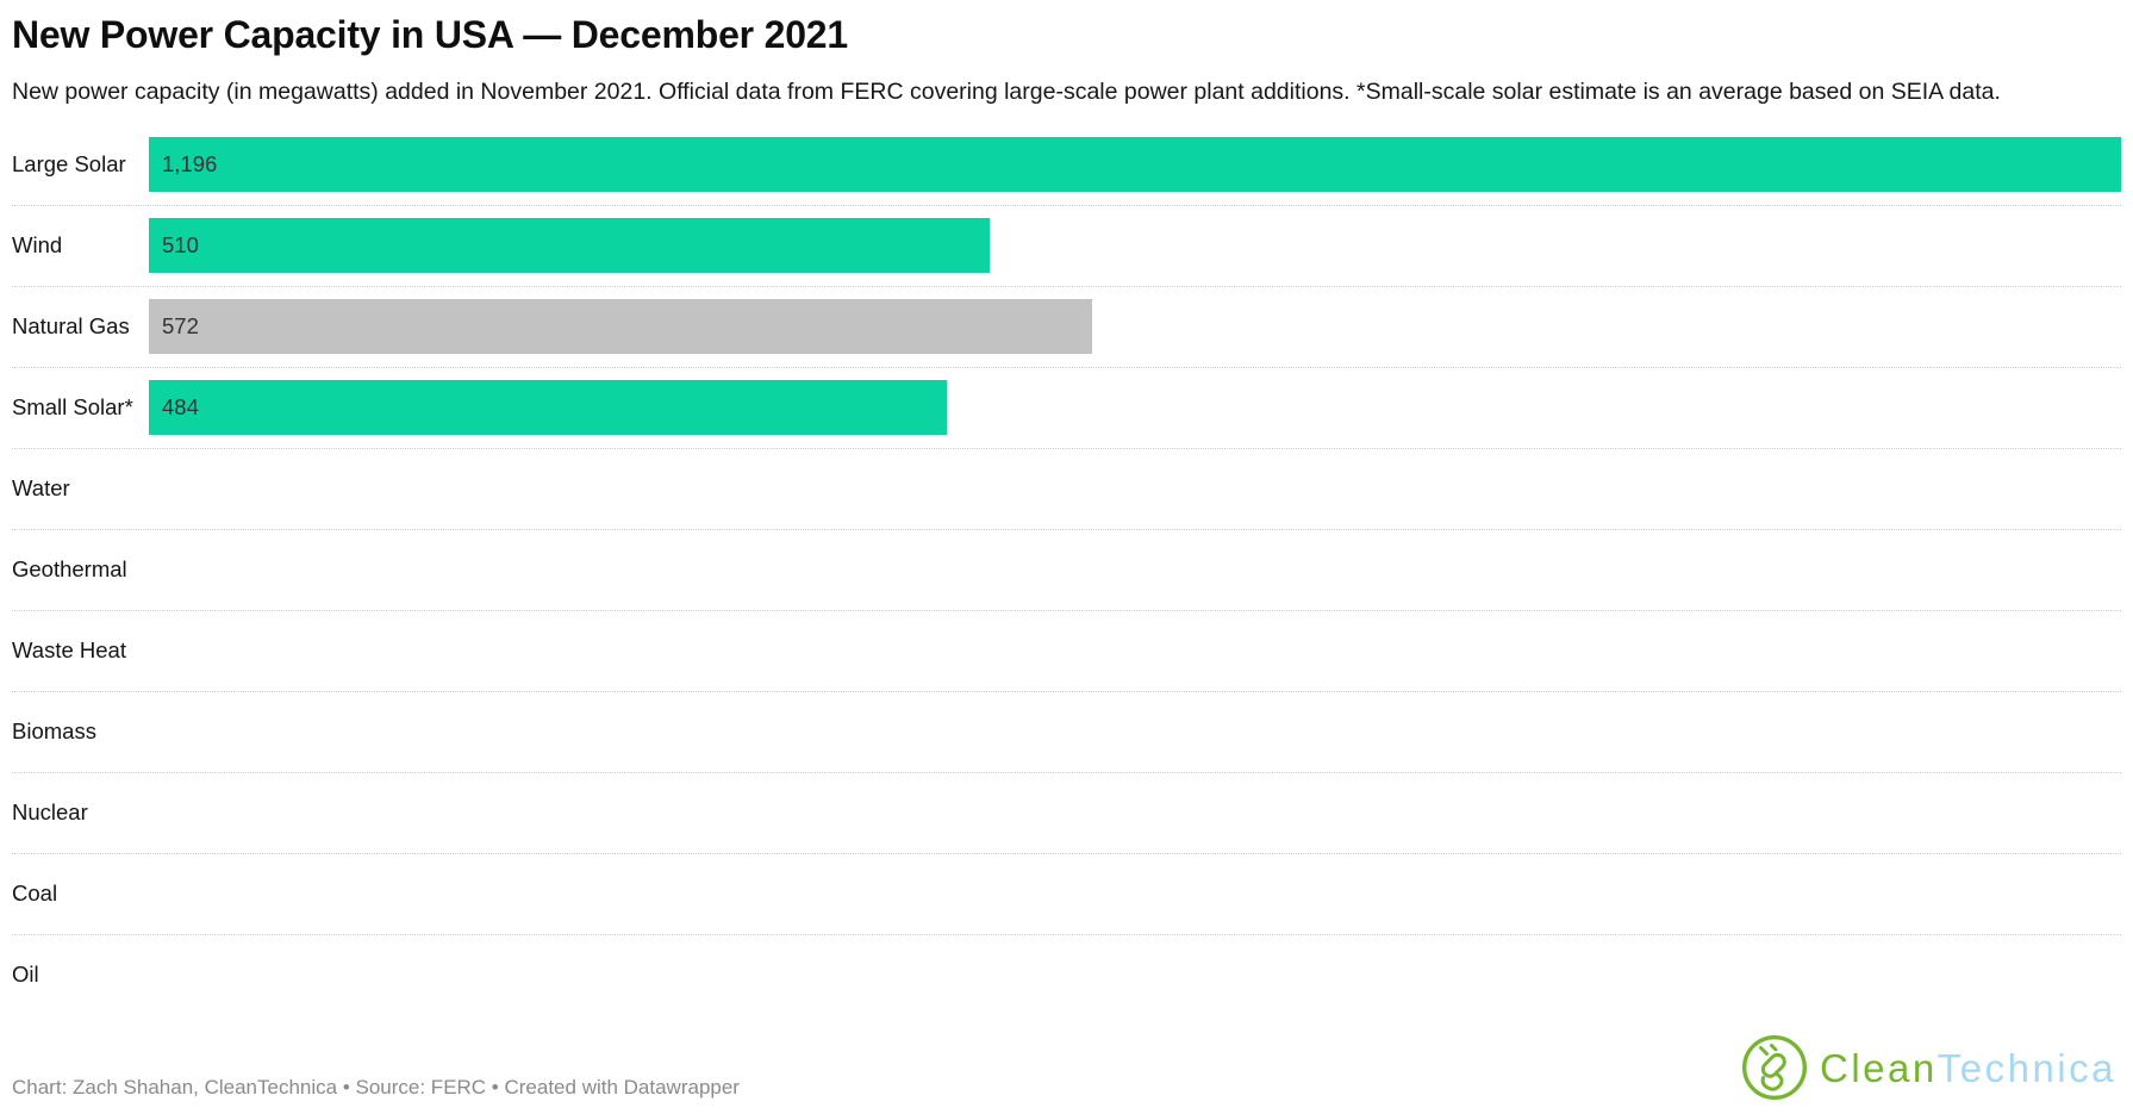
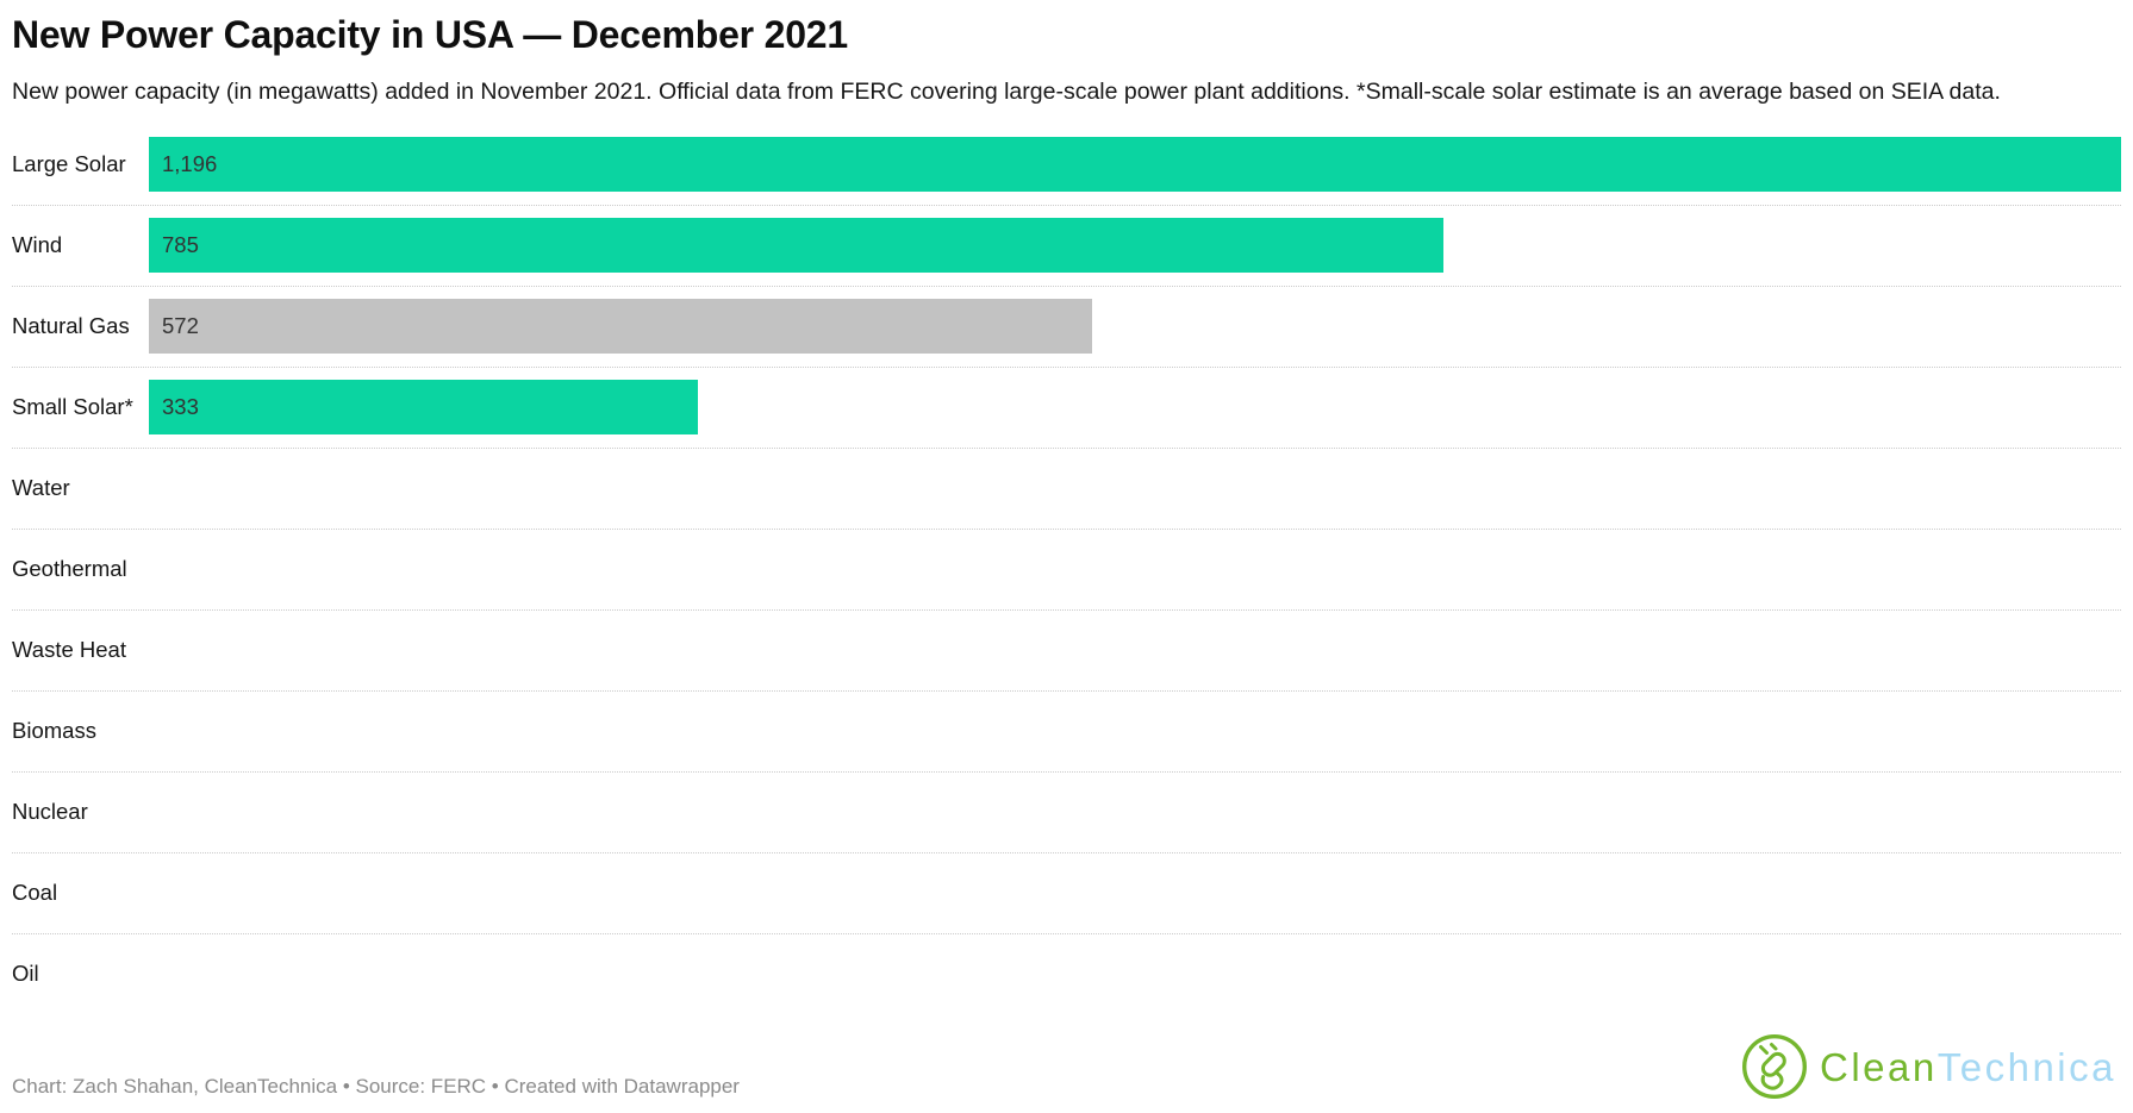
Wind: 510 -> 785
Small Solar*: 484 -> 333
